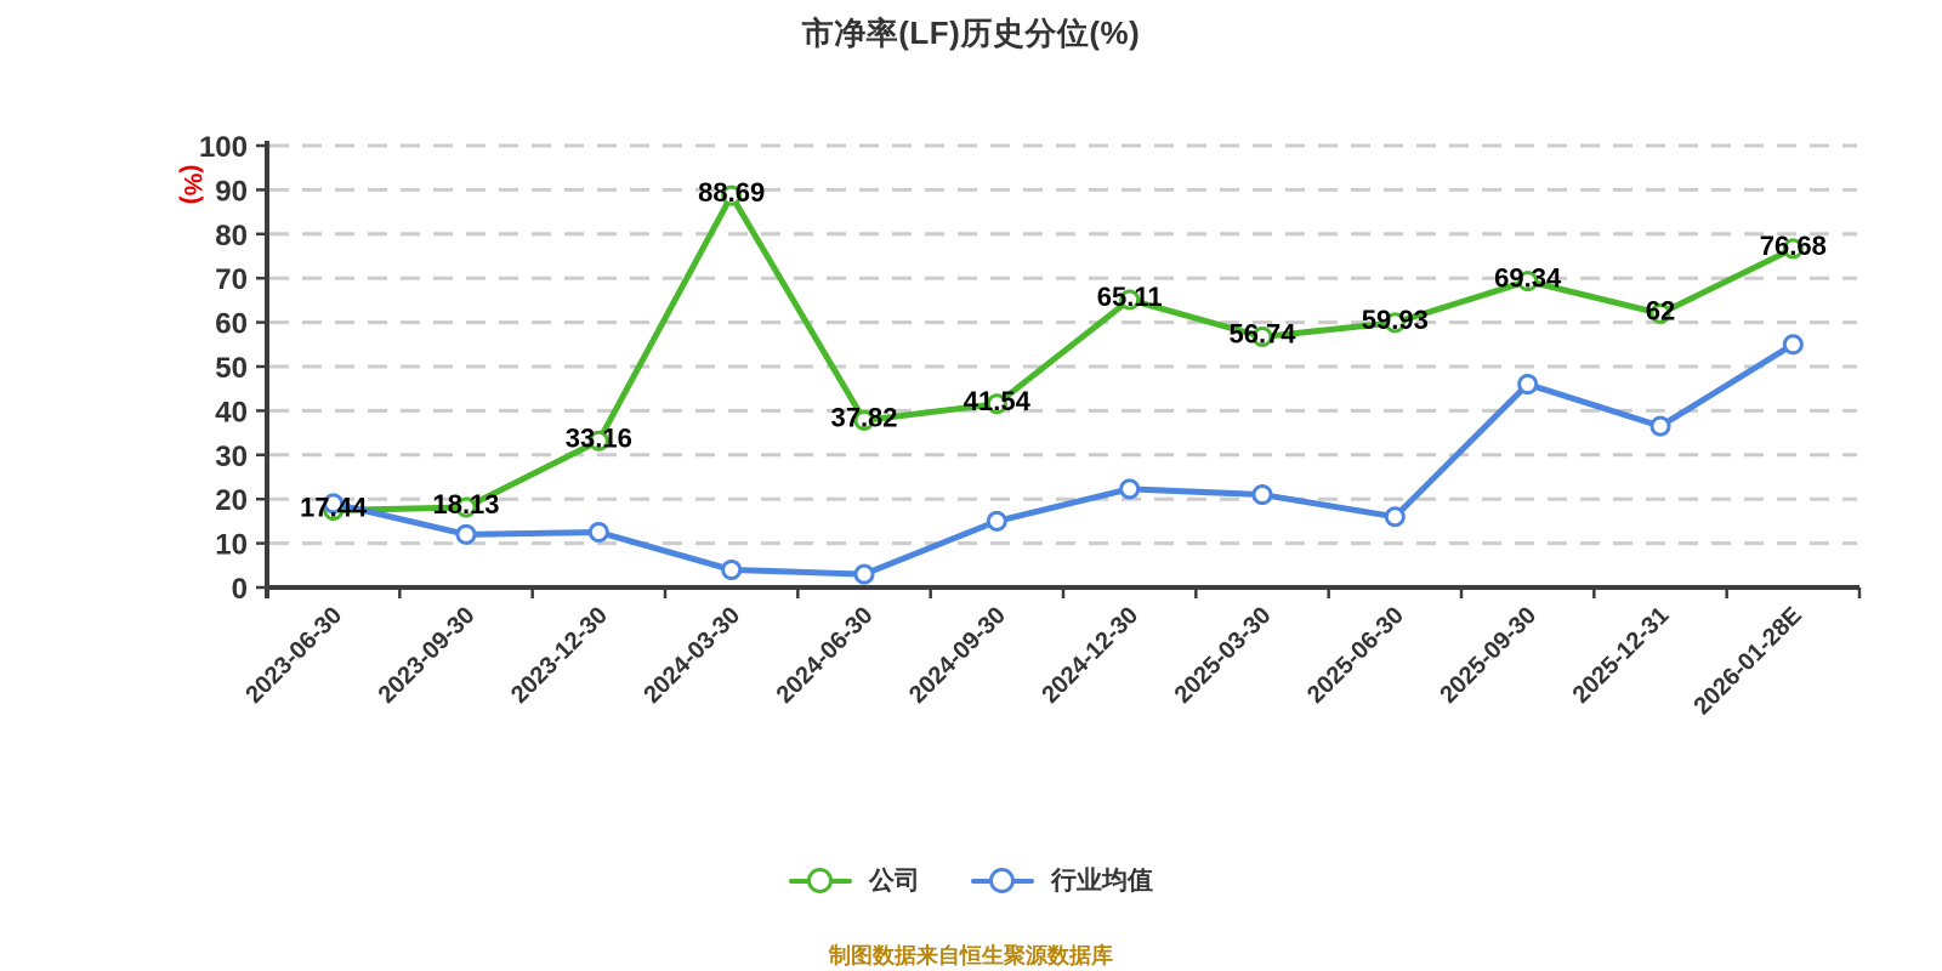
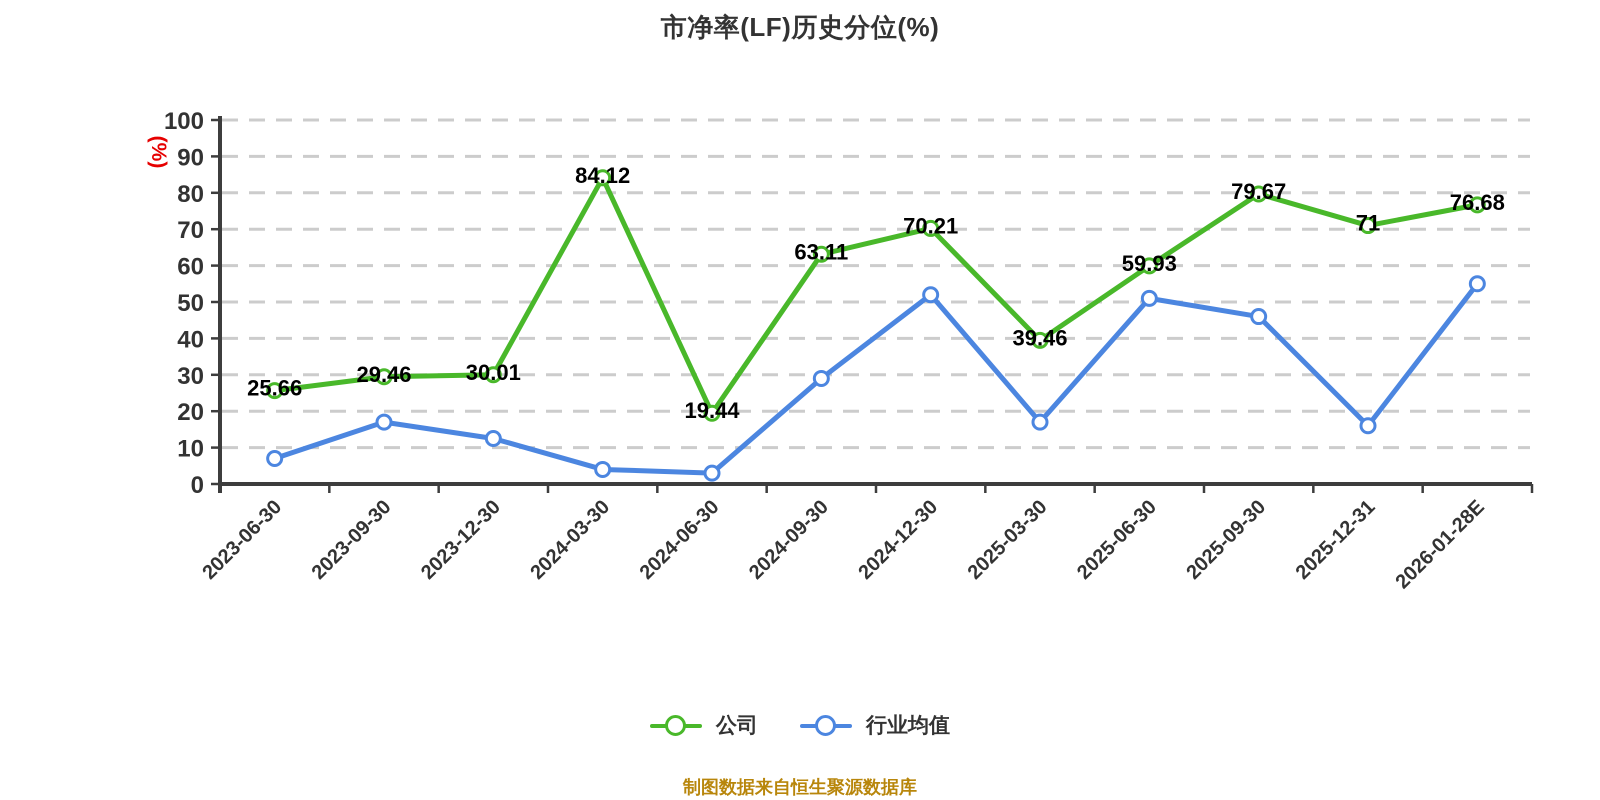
公司/2023-06-30: 17.44 -> 25.66
行业均值/2023-06-30: 19 -> 7
公司/2023-09-30: 18.13 -> 29.46
行业均值/2023-09-30: 12 -> 17
公司/2023-12-30: 33.16 -> 30.01
公司/2024-03-30: 88.69 -> 84.12
公司/2024-06-30: 37.82 -> 19.44
公司/2024-09-30: 41.54 -> 63.11
行业均值/2024-09-30: 15 -> 29
公司/2024-12-30: 65.11 -> 70.21
行业均值/2024-12-30: 22 -> 52
公司/2025-03-30: 56.74 -> 39.46
行业均值/2025-03-30: 21 -> 17
行业均值/2025-06-30: 16 -> 51
公司/2025-09-30: 69.34 -> 79.67
公司/2025-12-31: 62 -> 71
行业均值/2025-12-31: 36 -> 16
